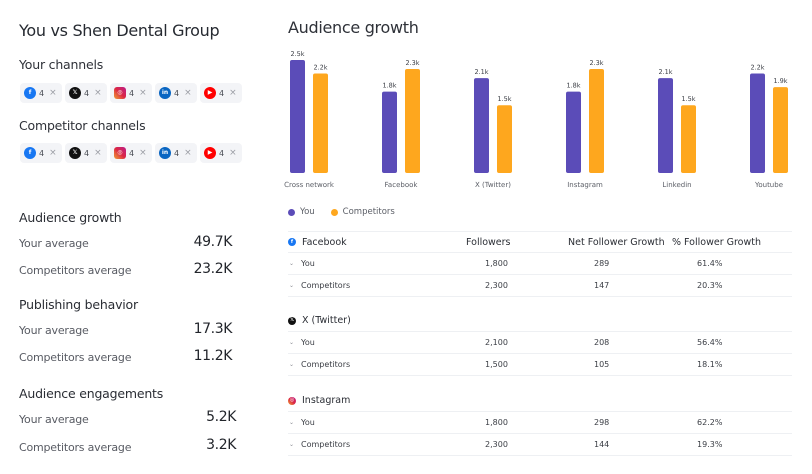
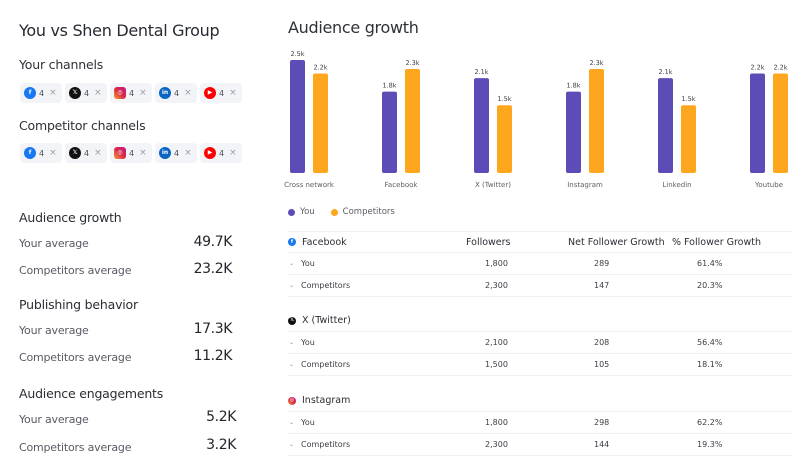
Competitors/Youtube: 1.9k -> 2.2k
